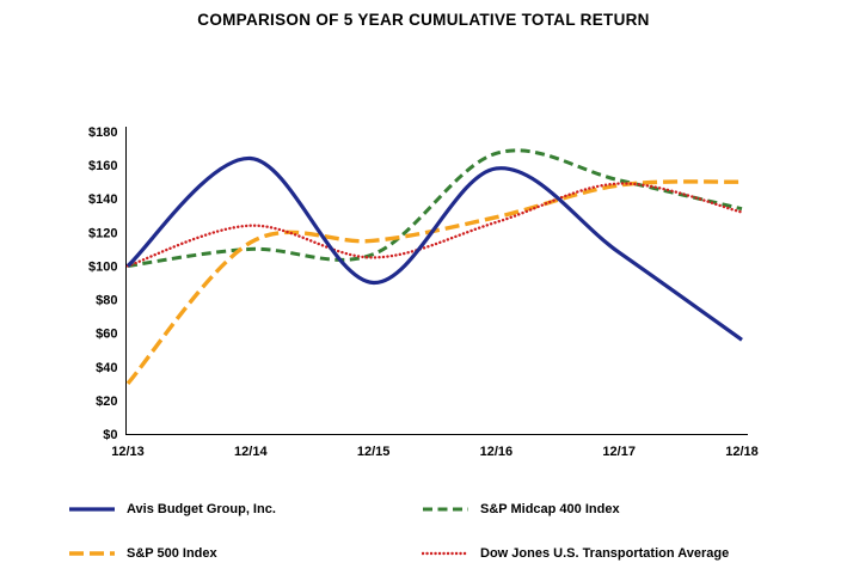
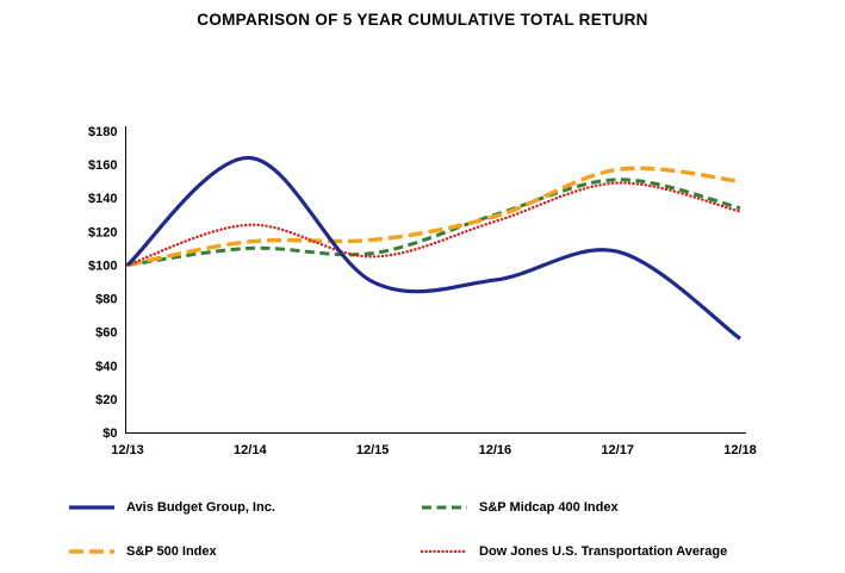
S&P 500 Index/12/13: $30 -> $100
Avis Budget Group, Inc./12/16: $158 -> $91
S&P Midcap 400 Index/12/16: $167 -> $130
S&P 500 Index/12/17: $148 -> $157
